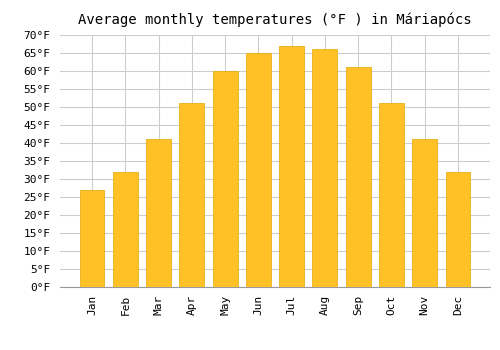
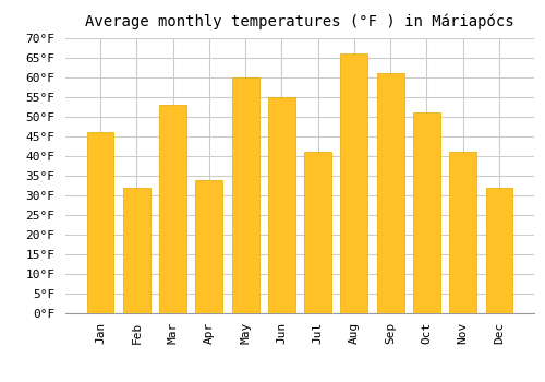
Jan: 27°F -> 46°F
Mar: 41°F -> 53°F
Apr: 51°F -> 34°F
Jun: 65°F -> 55°F
Jul: 67°F -> 41°F
